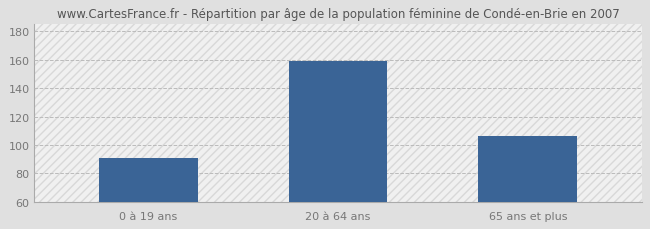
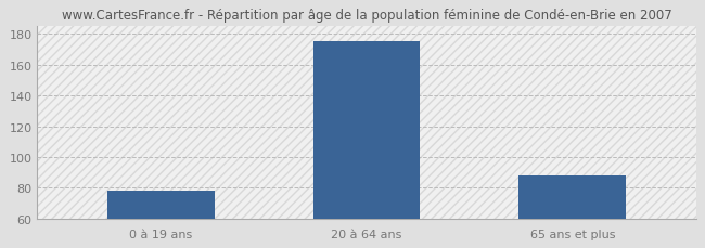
0 à 19 ans: 91 -> 78
20 à 64 ans: 159 -> 175
65 ans et plus: 106 -> 88
